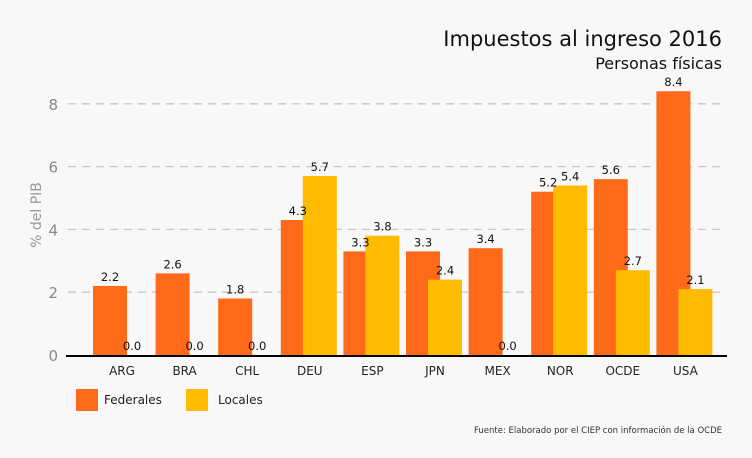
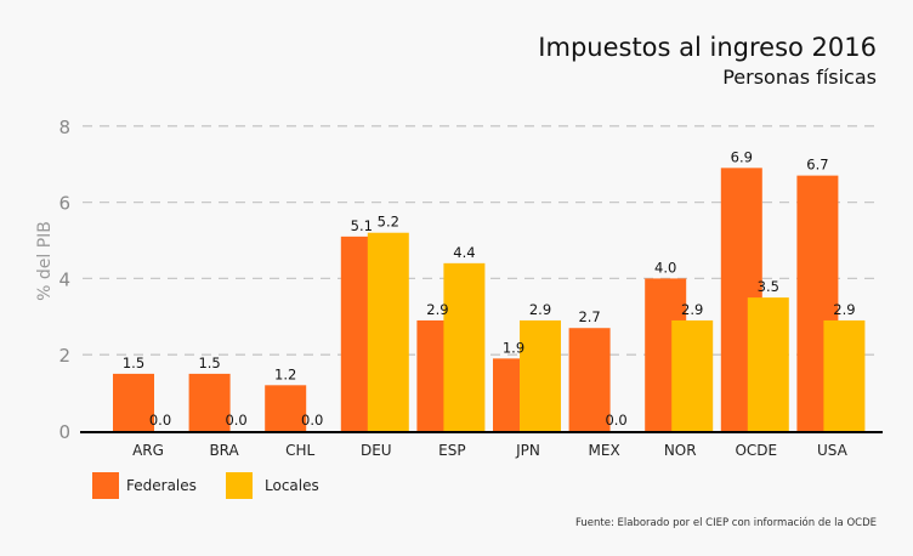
Federales/ARG: 2.2 -> 1.5
Federales/BRA: 2.6 -> 1.5
Federales/CHL: 1.8 -> 1.2
Federales/DEU: 4.3 -> 5.1
Locales/DEU: 5.7 -> 5.2
Federales/ESP: 3.3 -> 2.9
Locales/ESP: 3.8 -> 4.4
Federales/JPN: 3.3 -> 1.9
Locales/JPN: 2.4 -> 2.9
Federales/MEX: 3.4 -> 2.7
Federales/NOR: 5.2 -> 4.0
Locales/NOR: 5.4 -> 2.9
Federales/OCDE: 5.6 -> 6.9
Locales/OCDE: 2.7 -> 3.5
Federales/USA: 8.4 -> 6.7
Locales/USA: 2.1 -> 2.9
